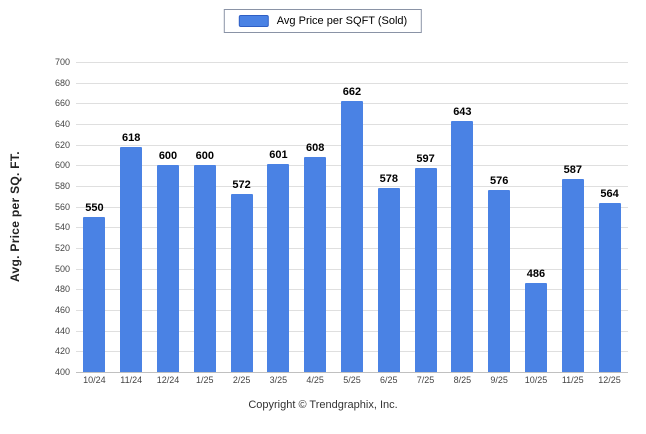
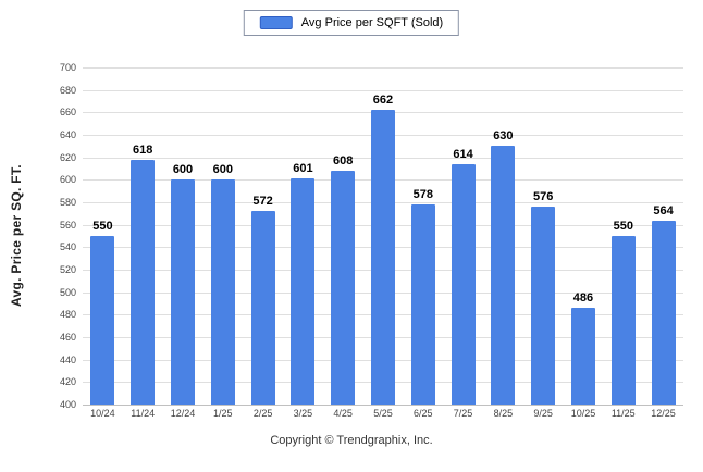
7/25: 597 -> 614
8/25: 643 -> 630
11/25: 587 -> 550
